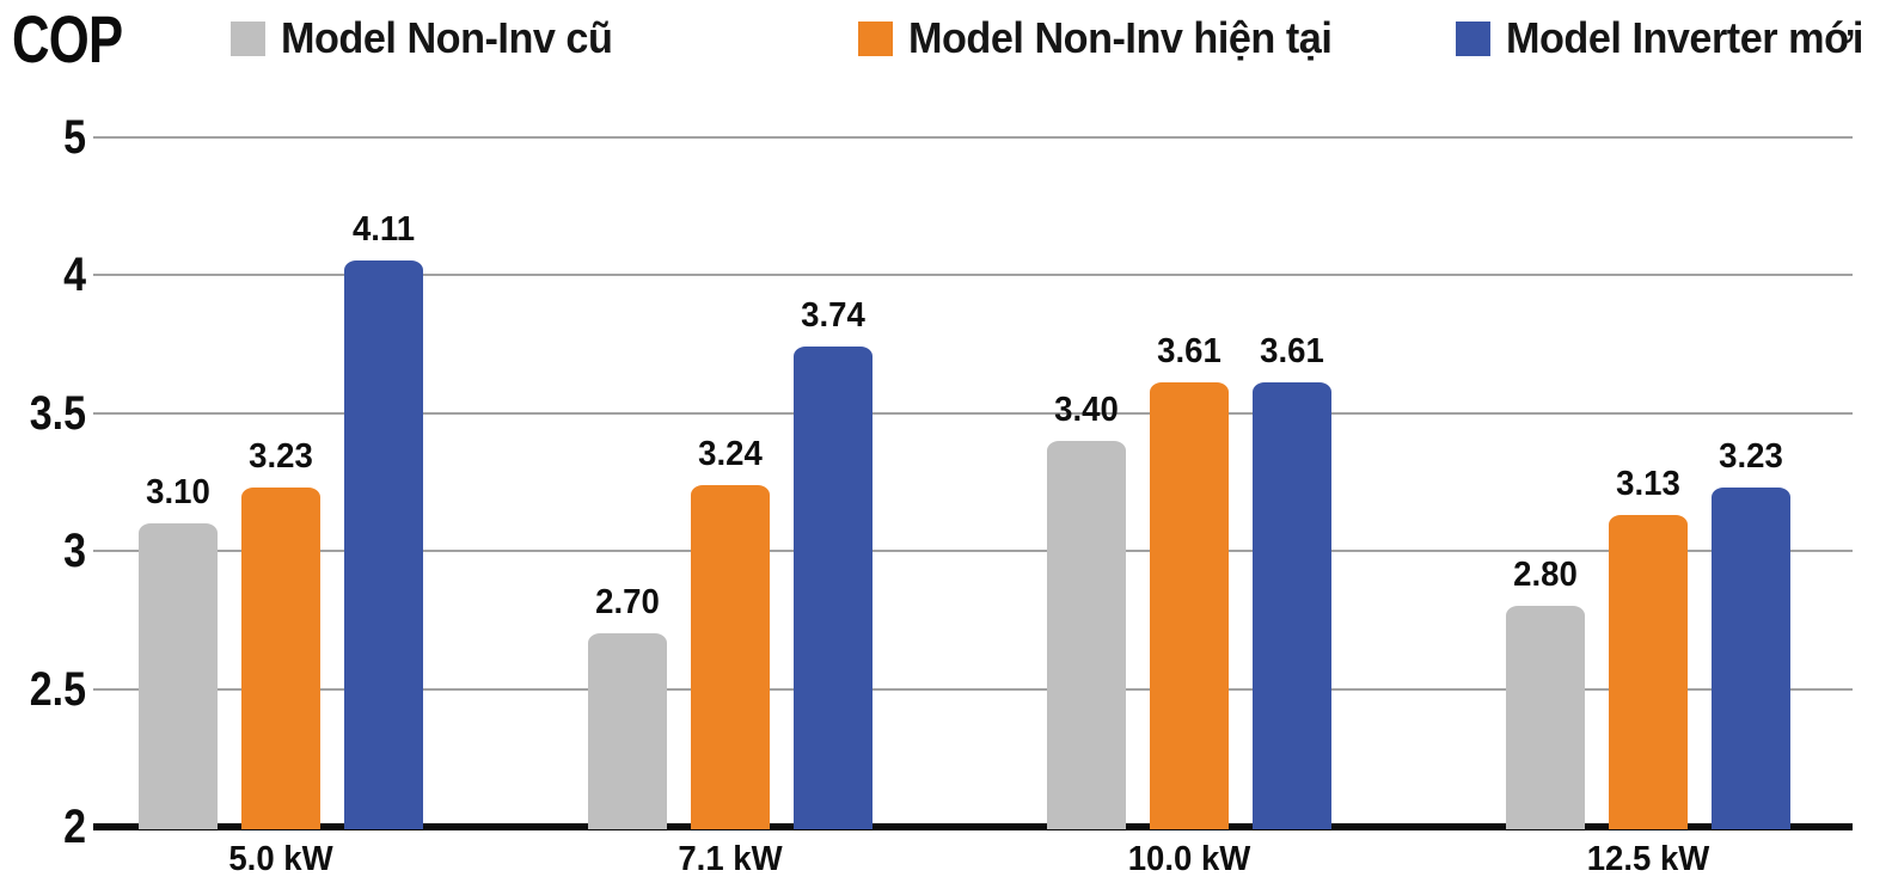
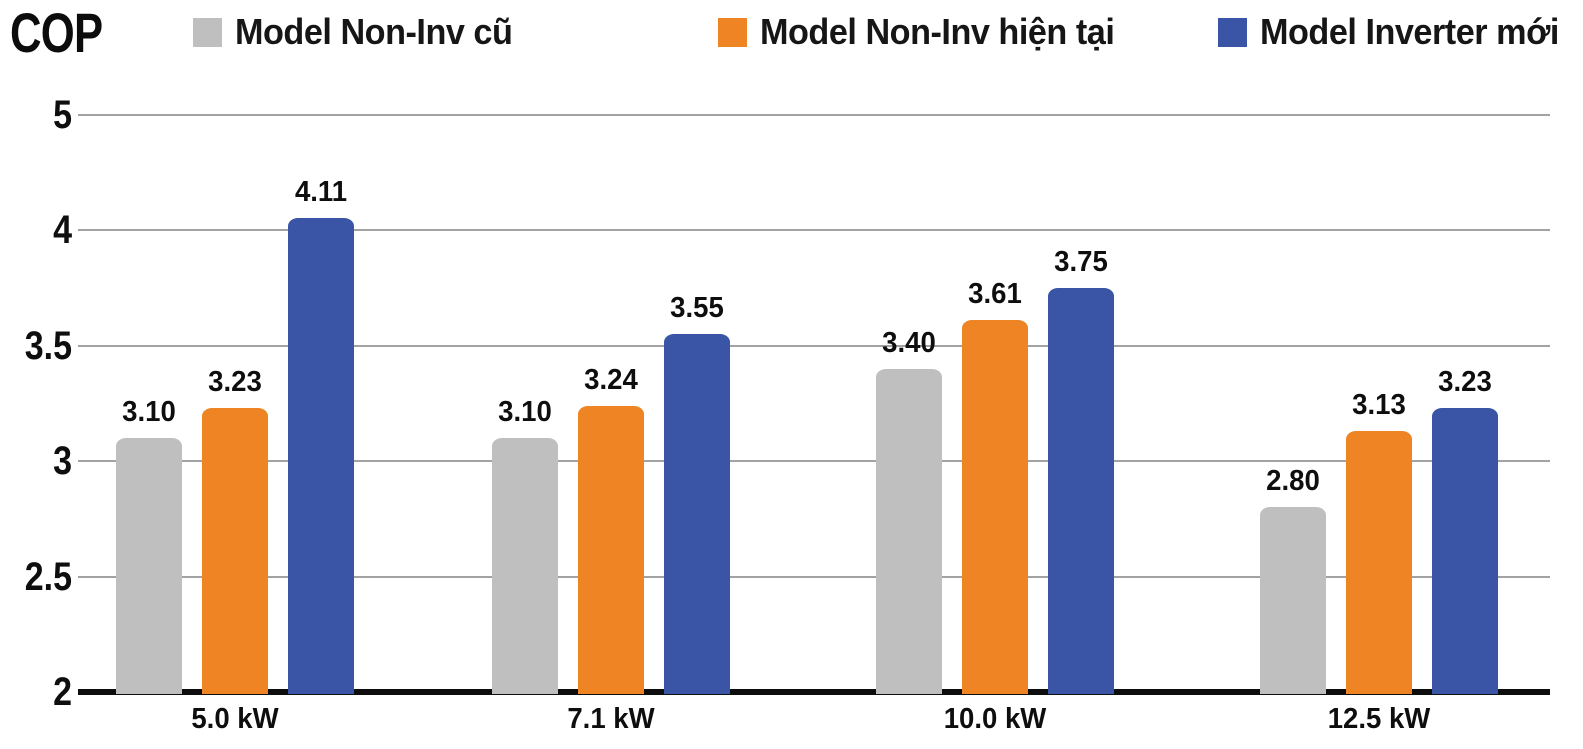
Model Non-Inv cũ/7.1 kW: 2.70 -> 3.10
Model Inverter mới/7.1 kW: 3.74 -> 3.55
Model Inverter mới/10.0 kW: 3.61 -> 3.75
